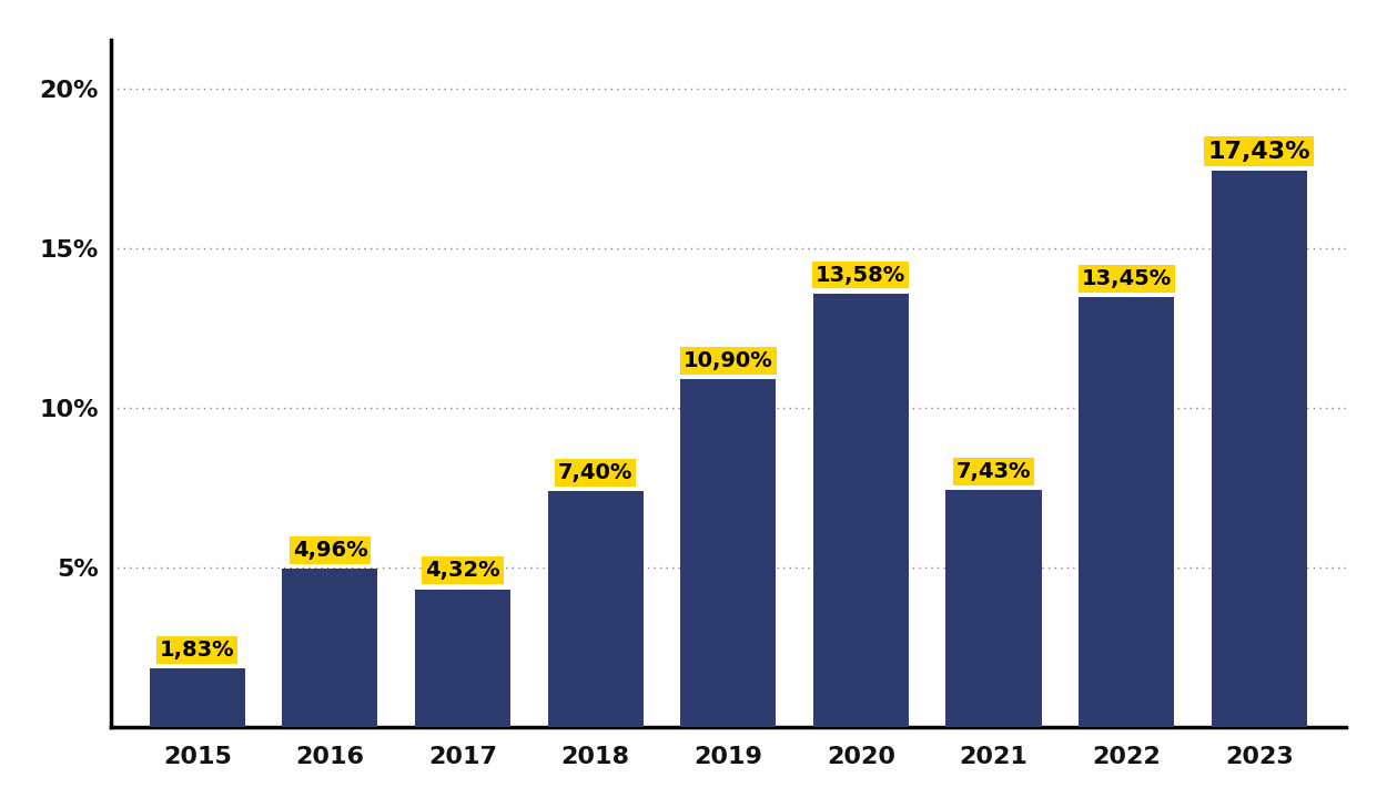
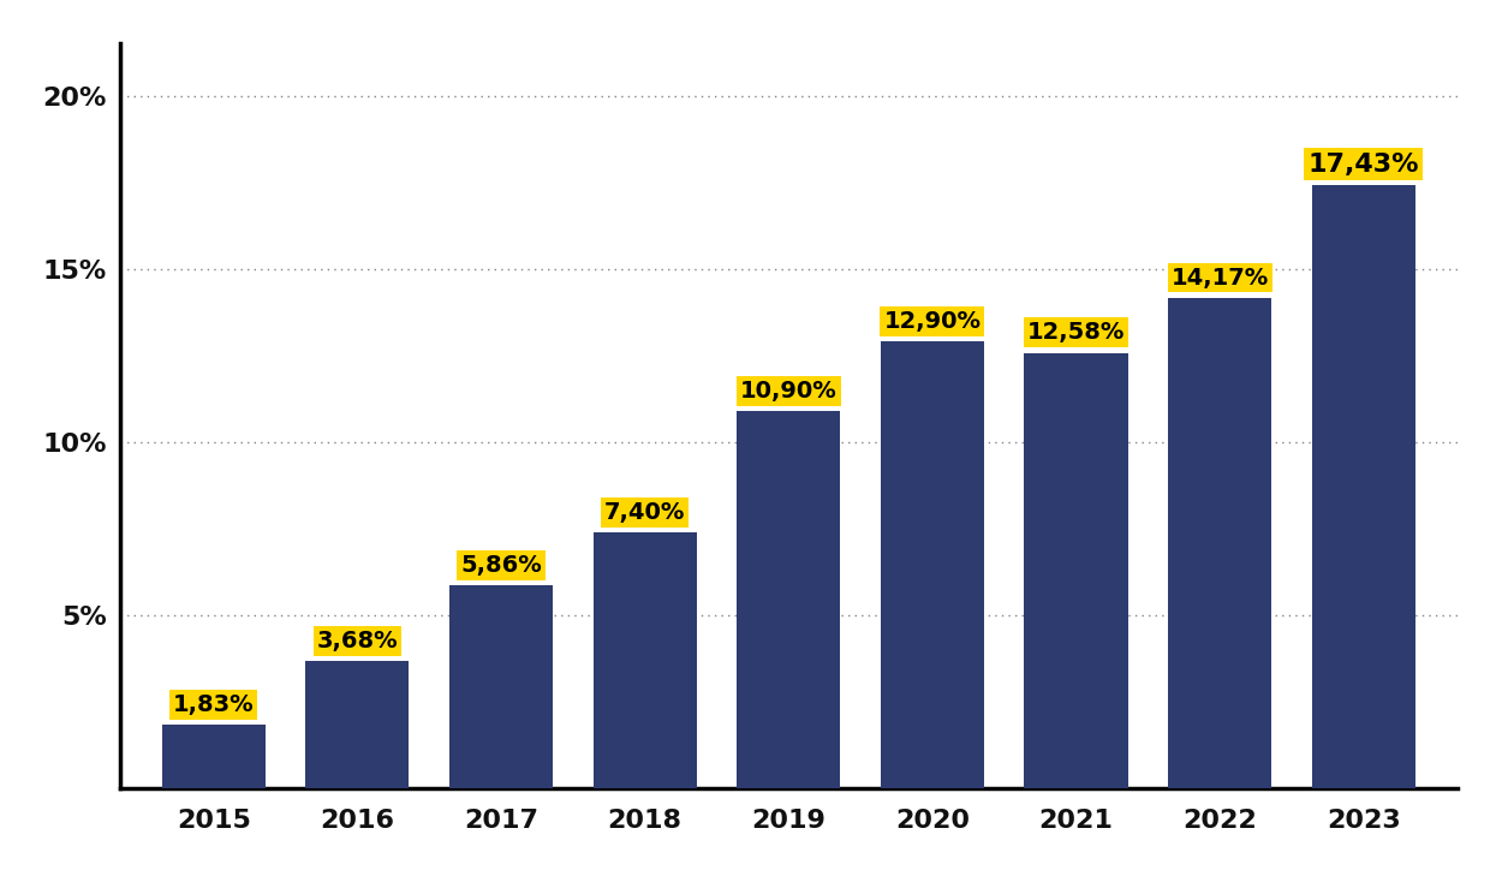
2016: 4,96% -> 3,68%
2017: 4,32% -> 5,86%
2020: 13,58% -> 12,90%
2021: 7,43% -> 12,58%
2022: 13,45% -> 14,17%
